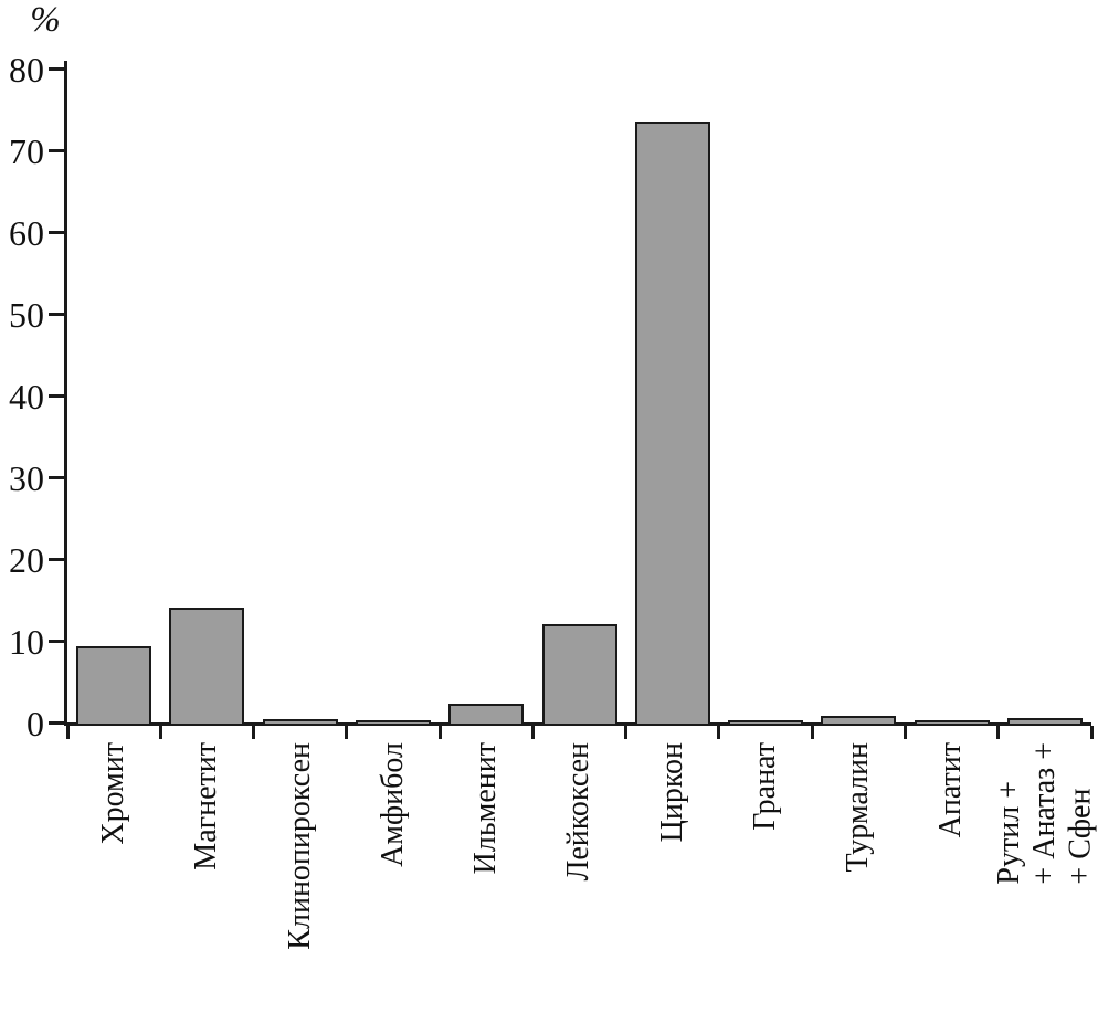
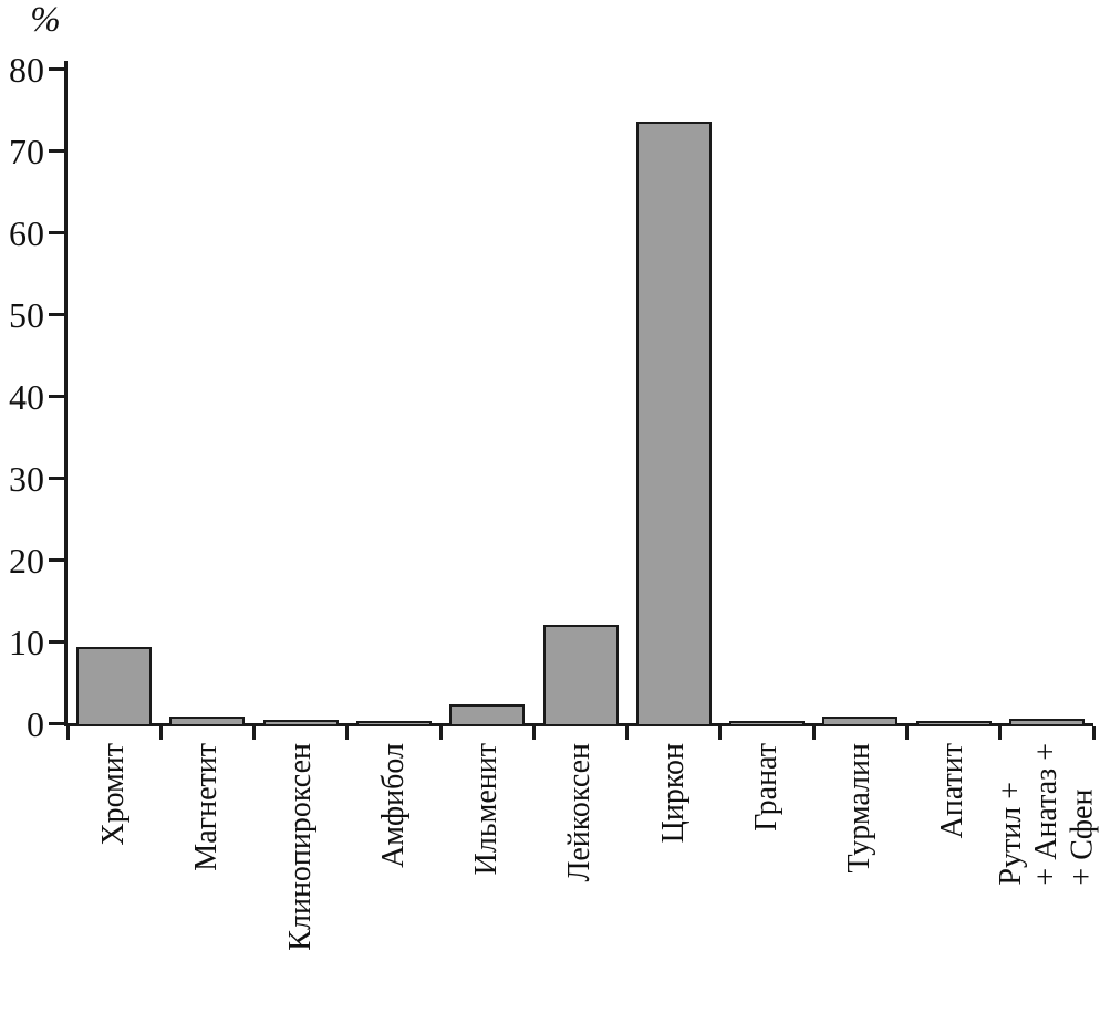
Магнетит: 14 -> 1
